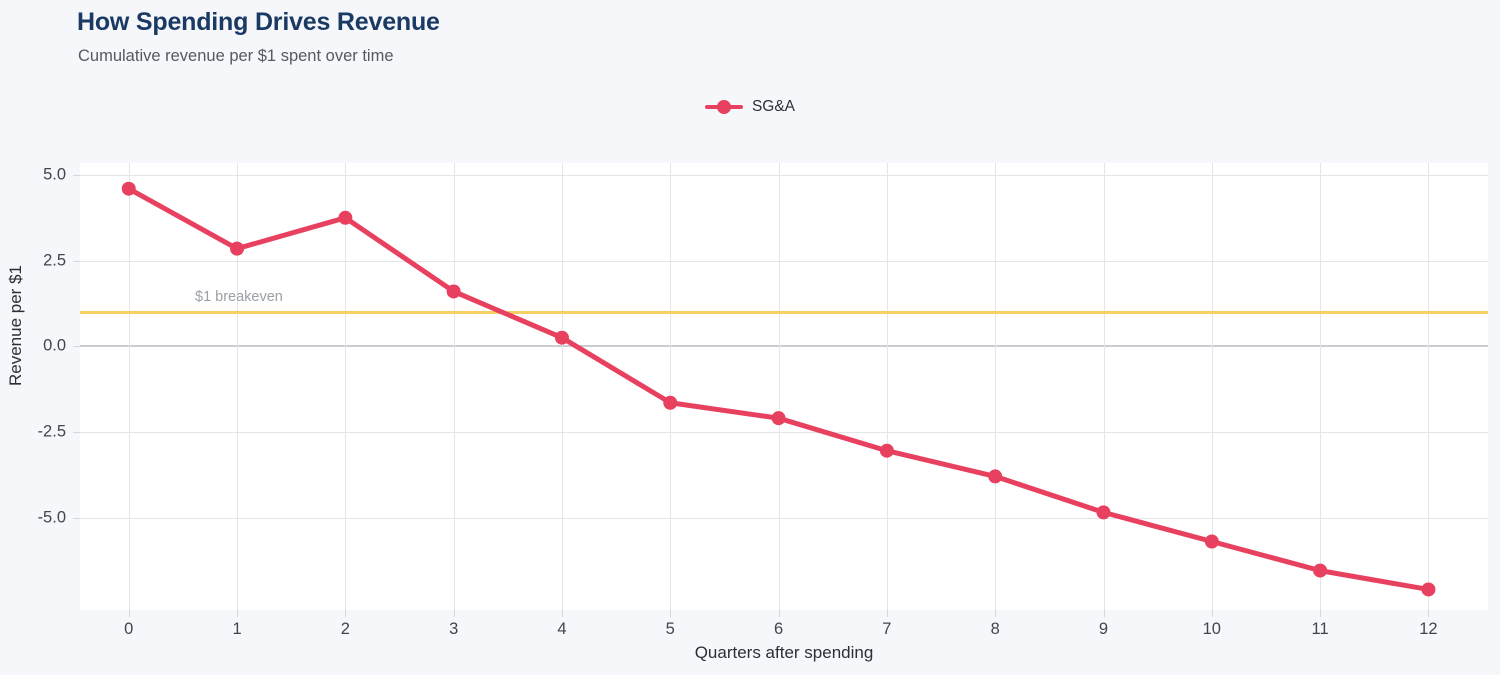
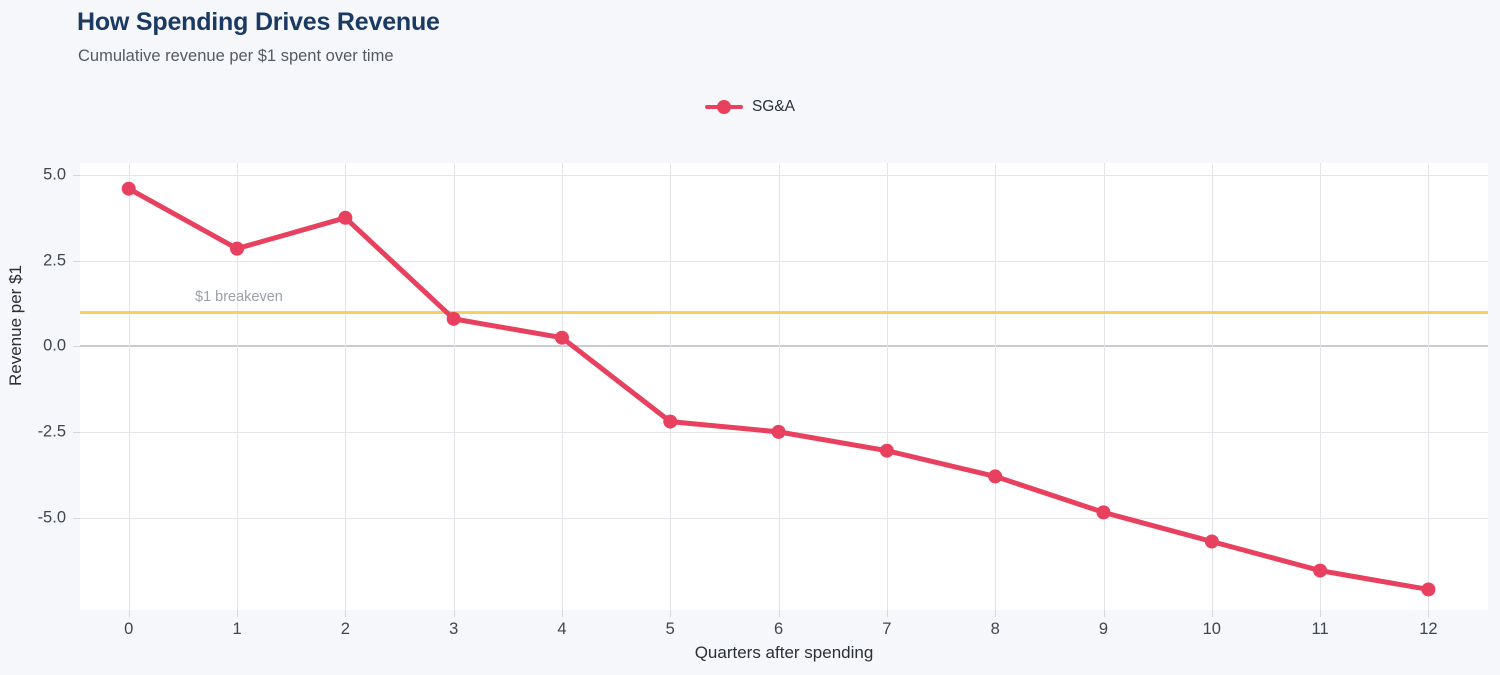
3: 1.6 -> 0.8
5: -1.6 -> -2.2
6: -2.1 -> -2.5
